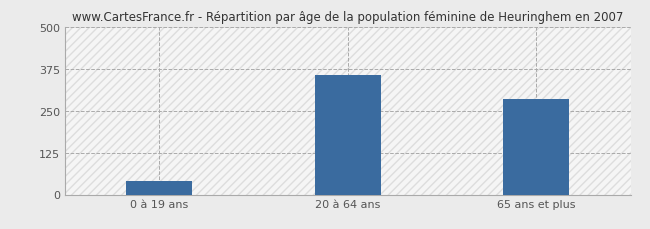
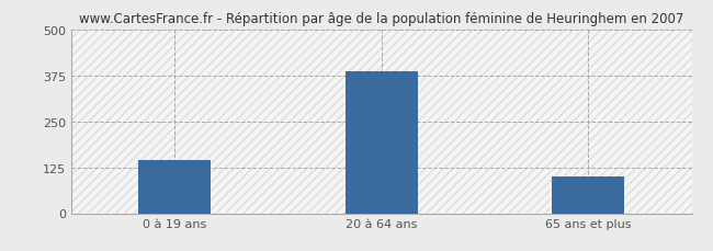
0 à 19 ans: 40 -> 145
20 à 64 ans: 355 -> 385
65 ans et plus: 285 -> 100
